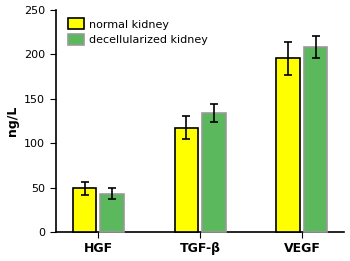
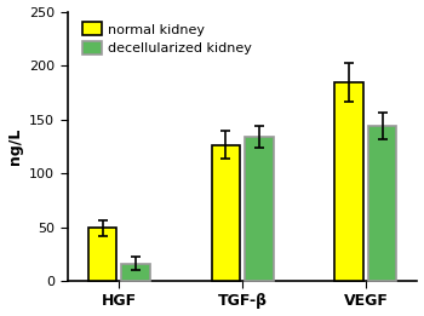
decellularized kidney/HGF: 43 -> 16
normal kidney/TGF-β: 117 -> 126
normal kidney/VEGF: 195 -> 184
decellularized kidney/VEGF: 208 -> 144
